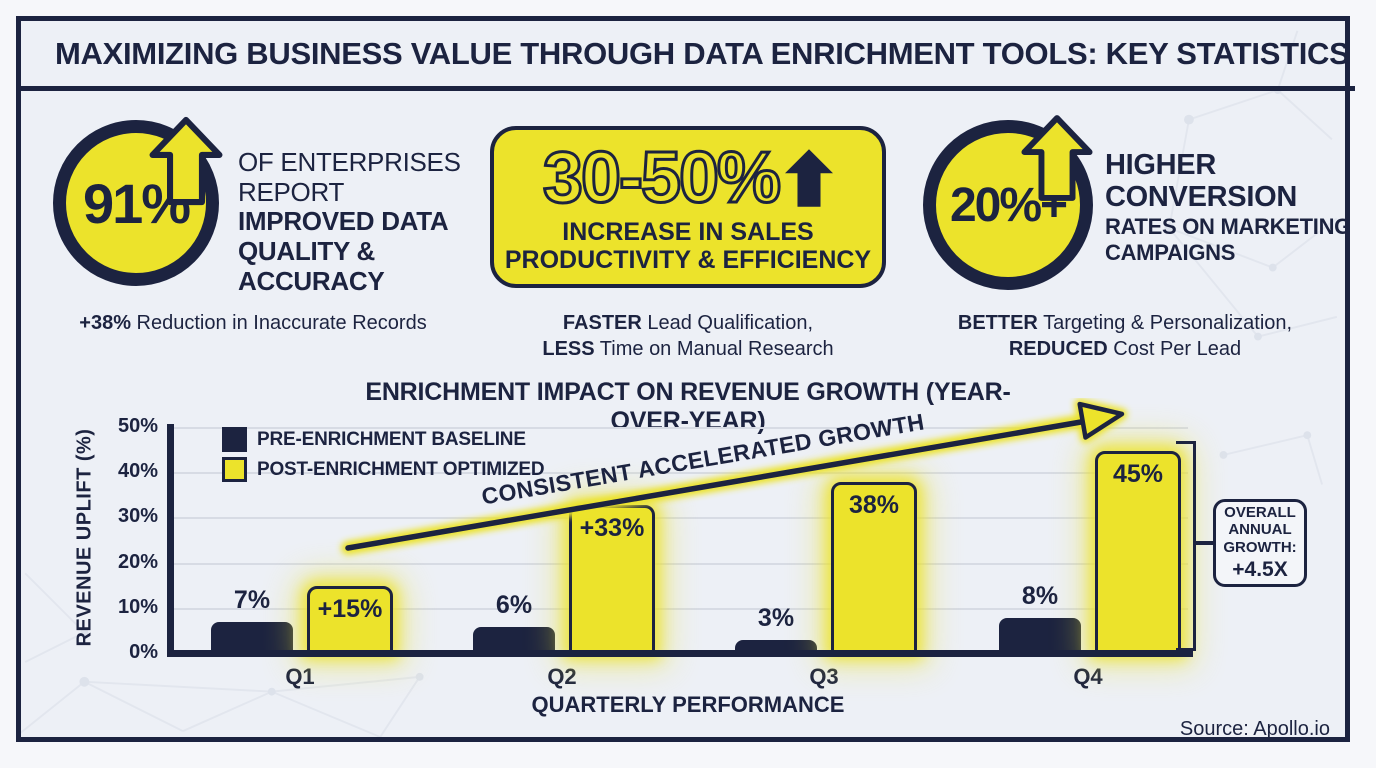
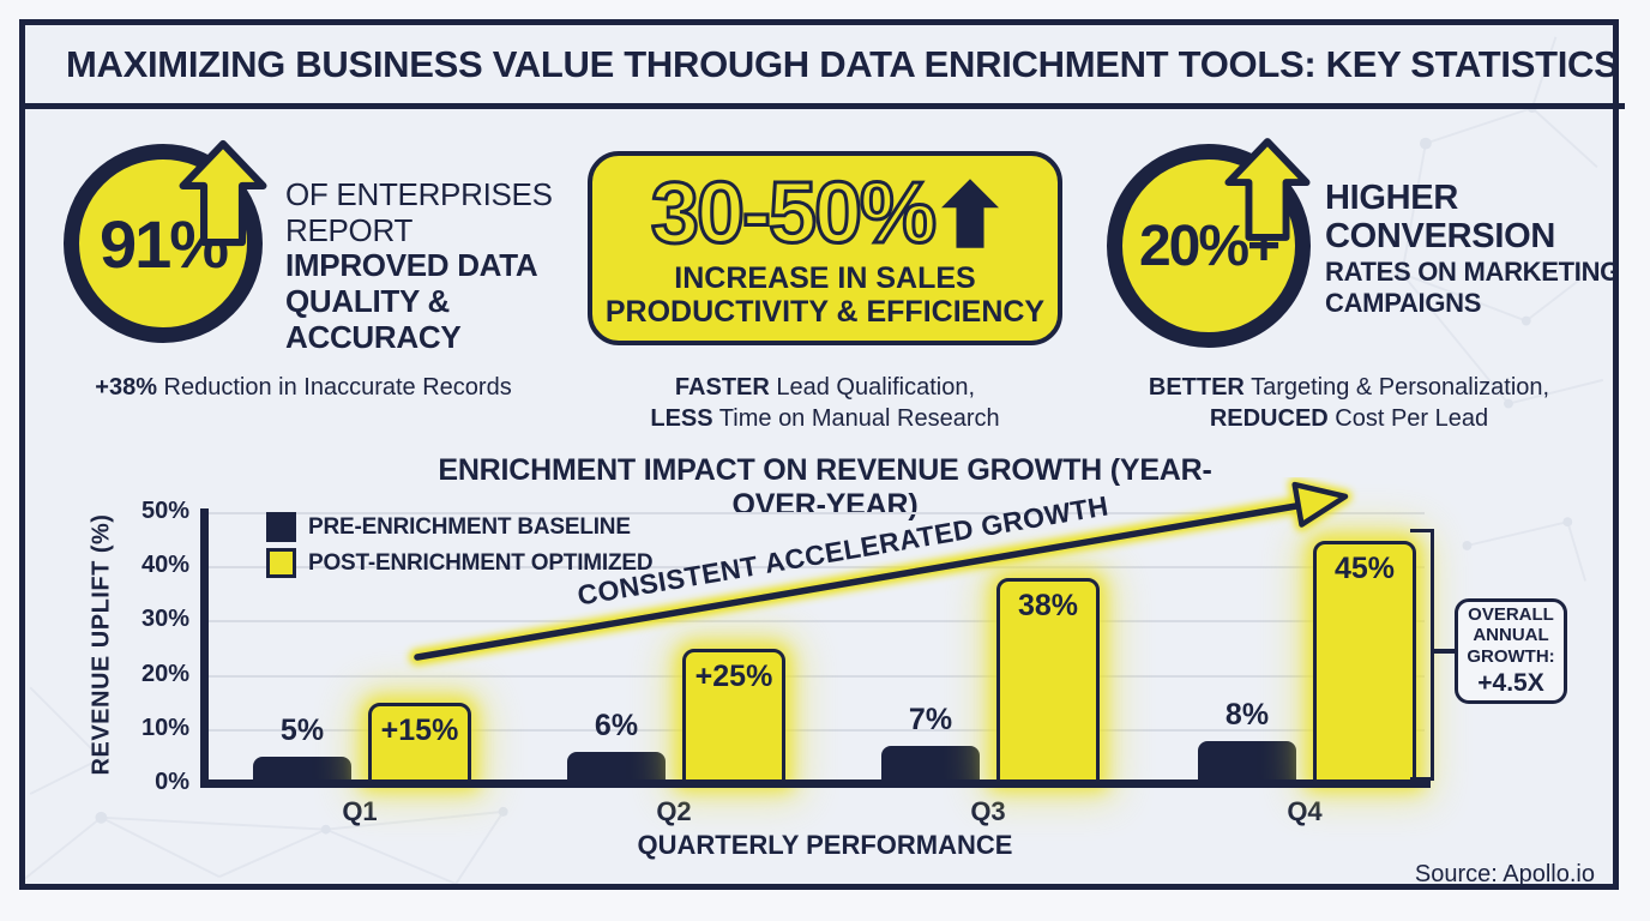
PRE-ENRICHMENT BASELINE/Q1: 7% -> 5%
POST-ENRICHMENT OPTIMIZED/Q2: +33% -> +25%
PRE-ENRICHMENT BASELINE/Q3: 3% -> 7%
